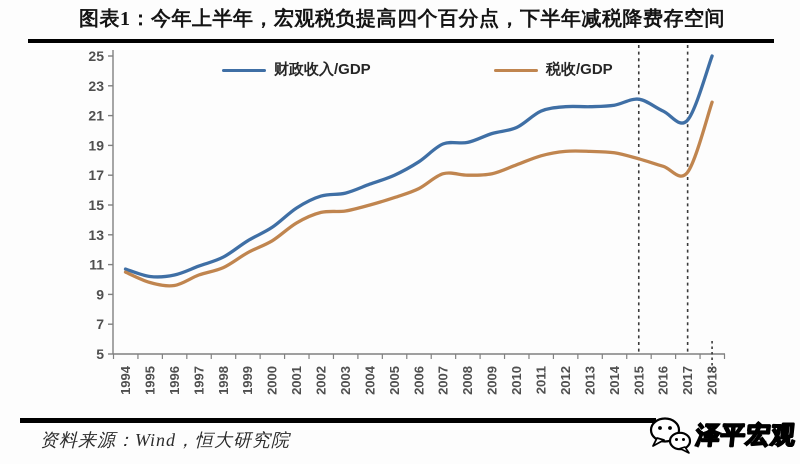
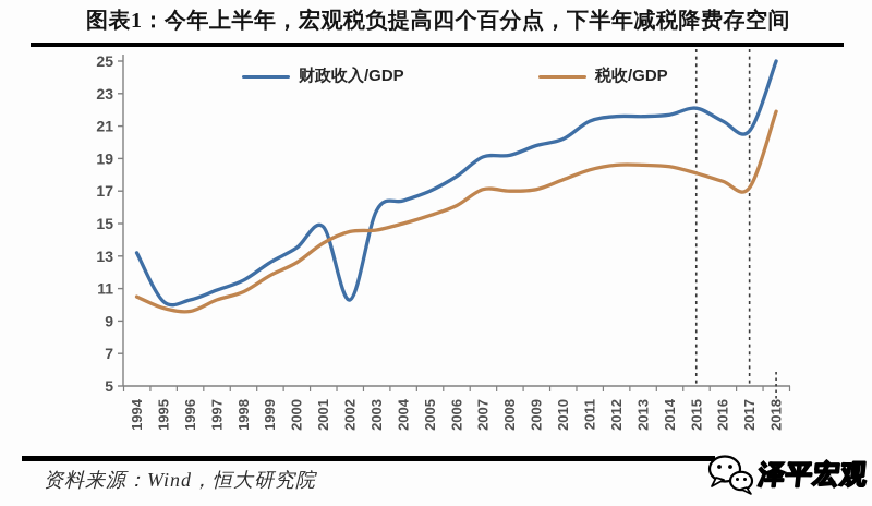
财政收入/GDP/1994: 10.7 -> 13.2
财政收入/GDP/2002: 15.6 -> 10.3
